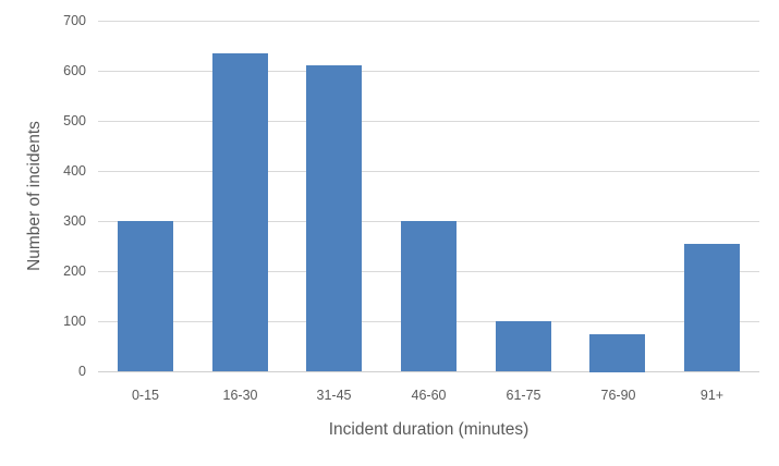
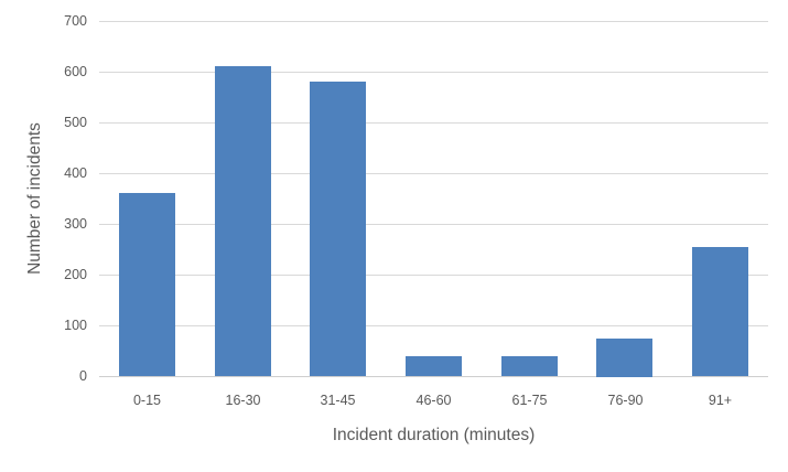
0-15: 300 -> 360
16-30: 640 -> 610
31-45: 610 -> 580
46-60: 300 -> 40
61-75: 100 -> 40
